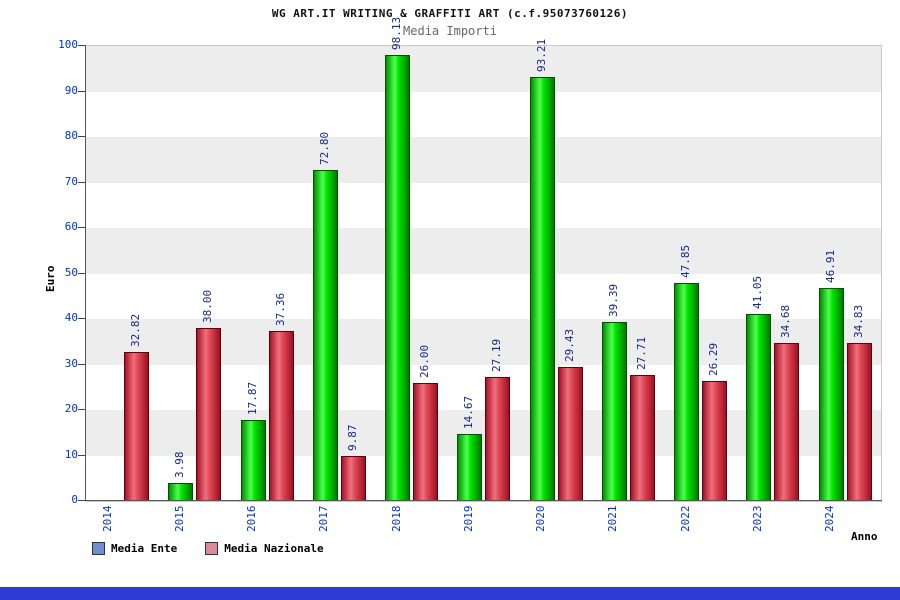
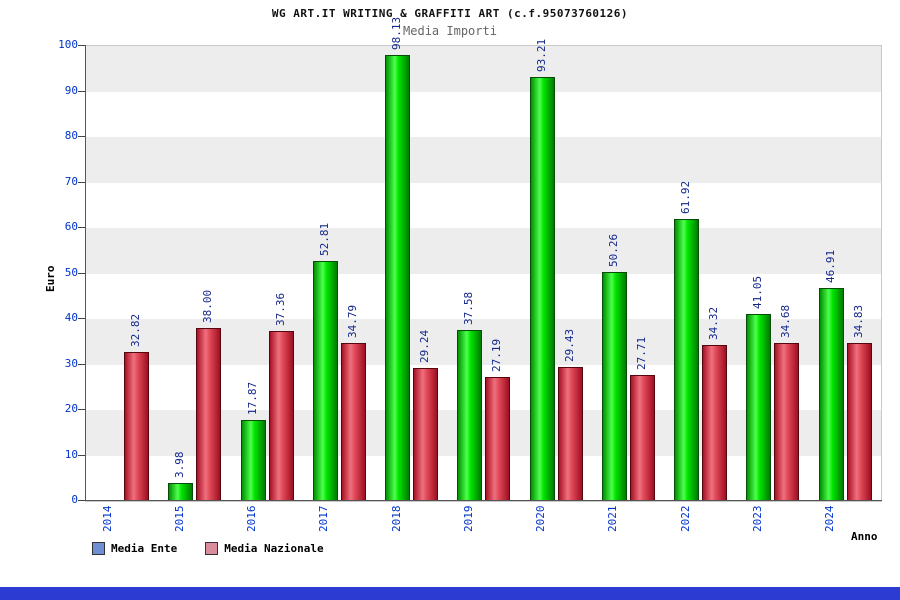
Media Ente/2017: 72.80 -> 52.81
Media Nazionale/2017: 9.87 -> 34.79
Media Nazionale/2018: 26.00 -> 29.24
Media Ente/2019: 14.67 -> 37.58
Media Ente/2021: 39.39 -> 50.26
Media Ente/2022: 47.85 -> 61.92
Media Nazionale/2022: 26.29 -> 34.32
